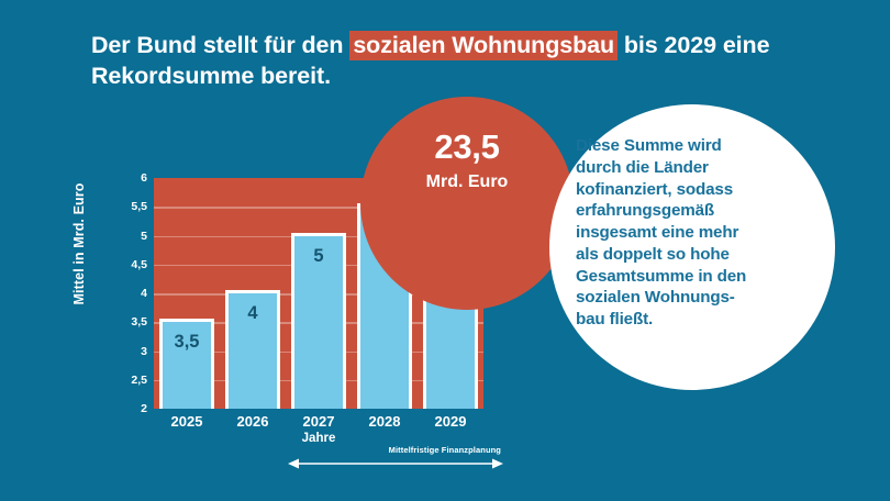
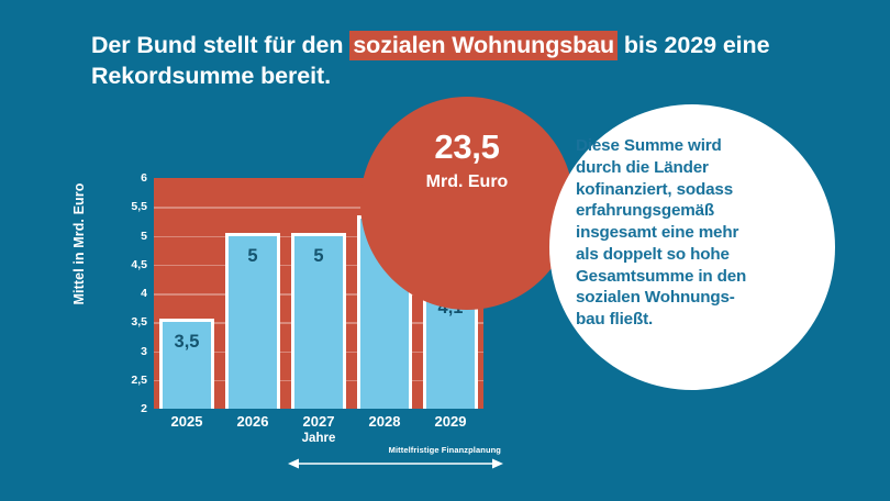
2026: 4 -> 5
2028: 5,5 -> 5,3
2029: 5,5 -> 4,1
